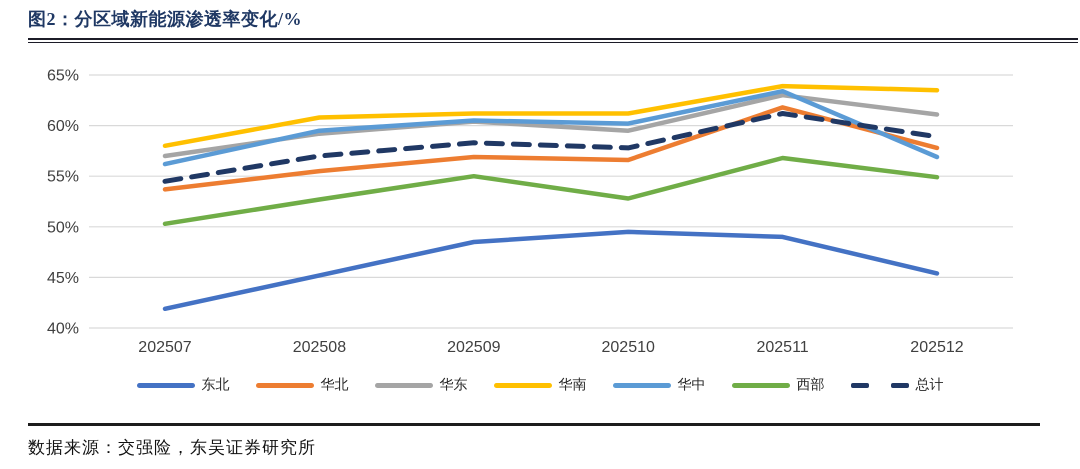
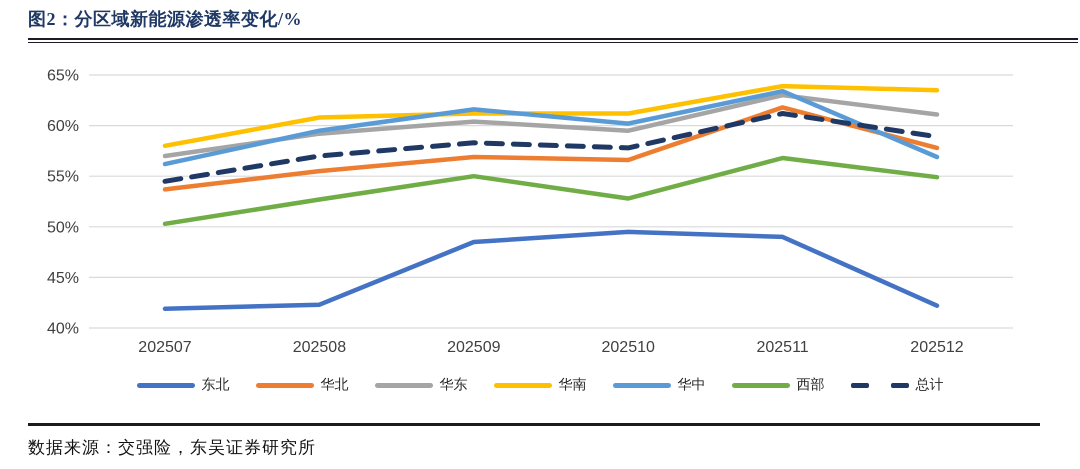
东北/202508: 45.2% -> 42.3%
华中/202509: 60.5% -> 61.6%
东北/202512: 45.4% -> 42.2%
